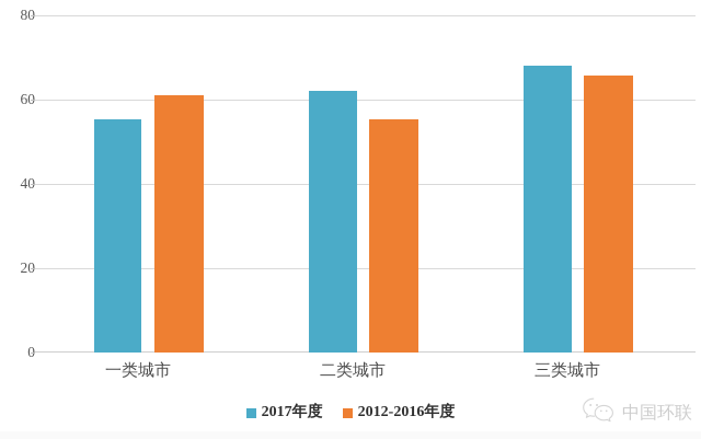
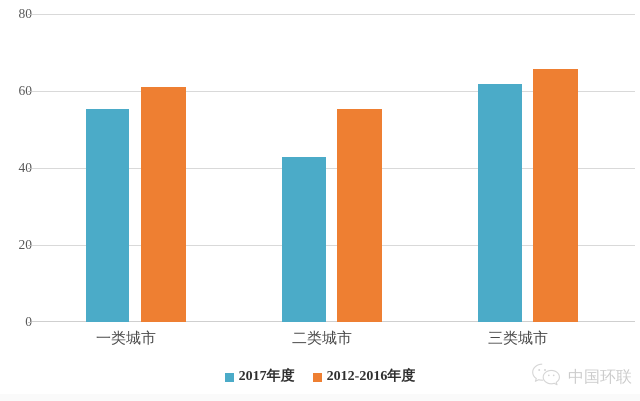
2017年度/二类城市: 62 -> 43
2017年度/三类城市: 68 -> 62
